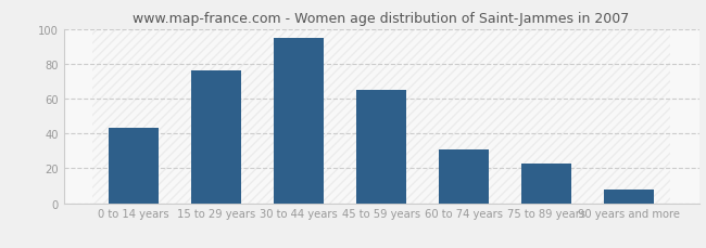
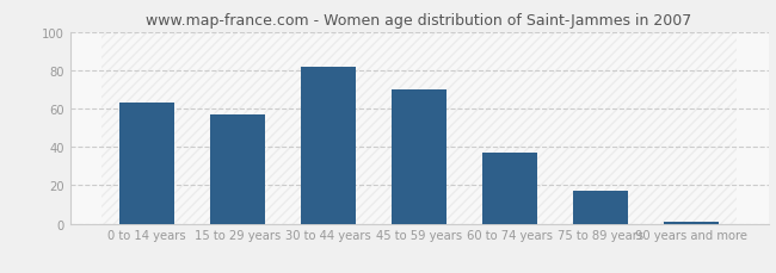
0 to 14 years: 43 -> 63
15 to 29 years: 76 -> 57
30 to 44 years: 95 -> 82
45 to 59 years: 65 -> 70
60 to 74 years: 31 -> 37
75 to 89 years: 23 -> 17
90 years and more: 8 -> 1
